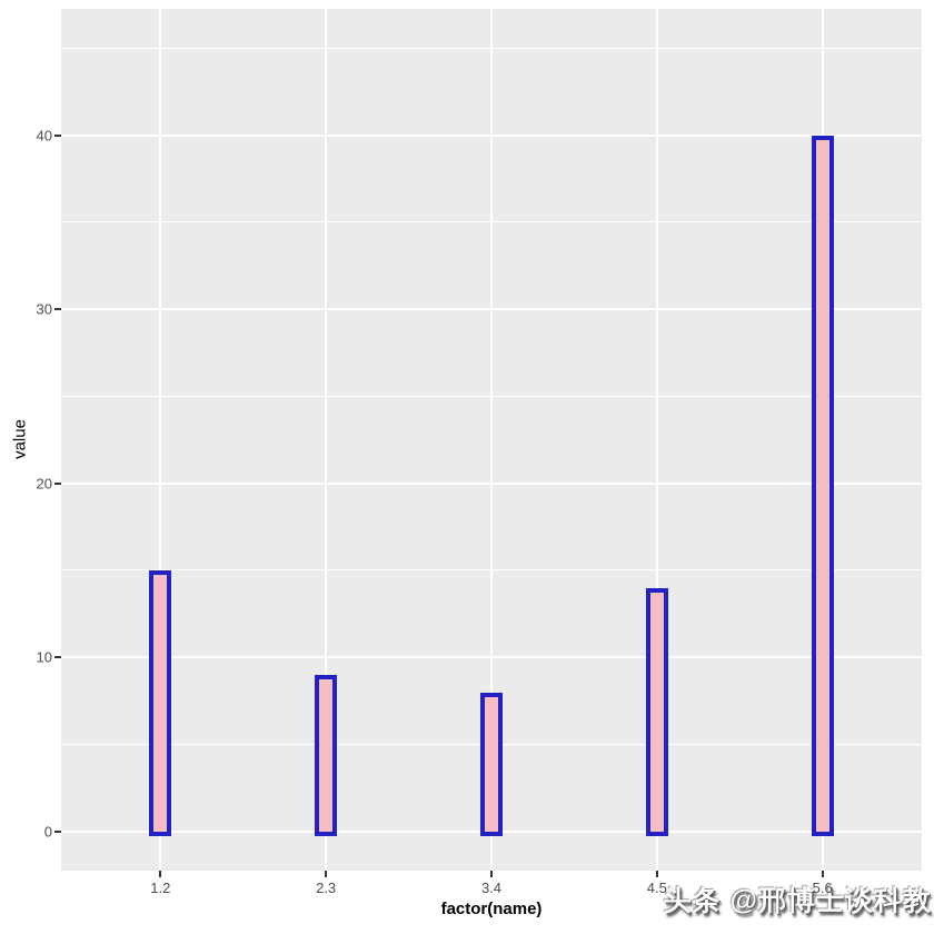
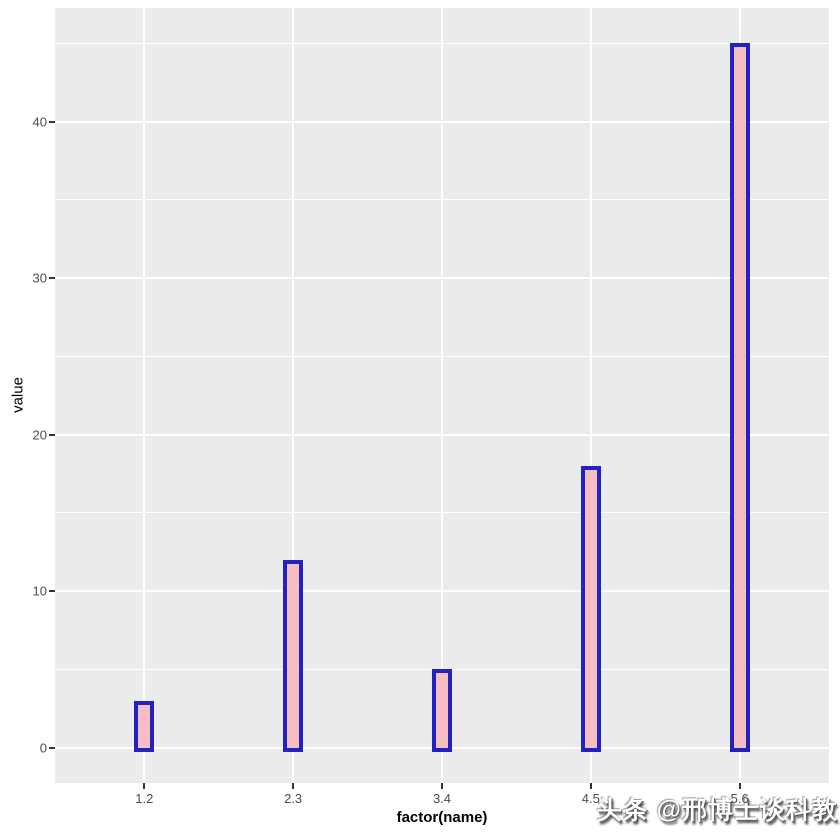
1.2: 15 -> 3
2.3: 9 -> 12
3.4: 8 -> 5
4.5: 14 -> 18
5.6: 40 -> 45
